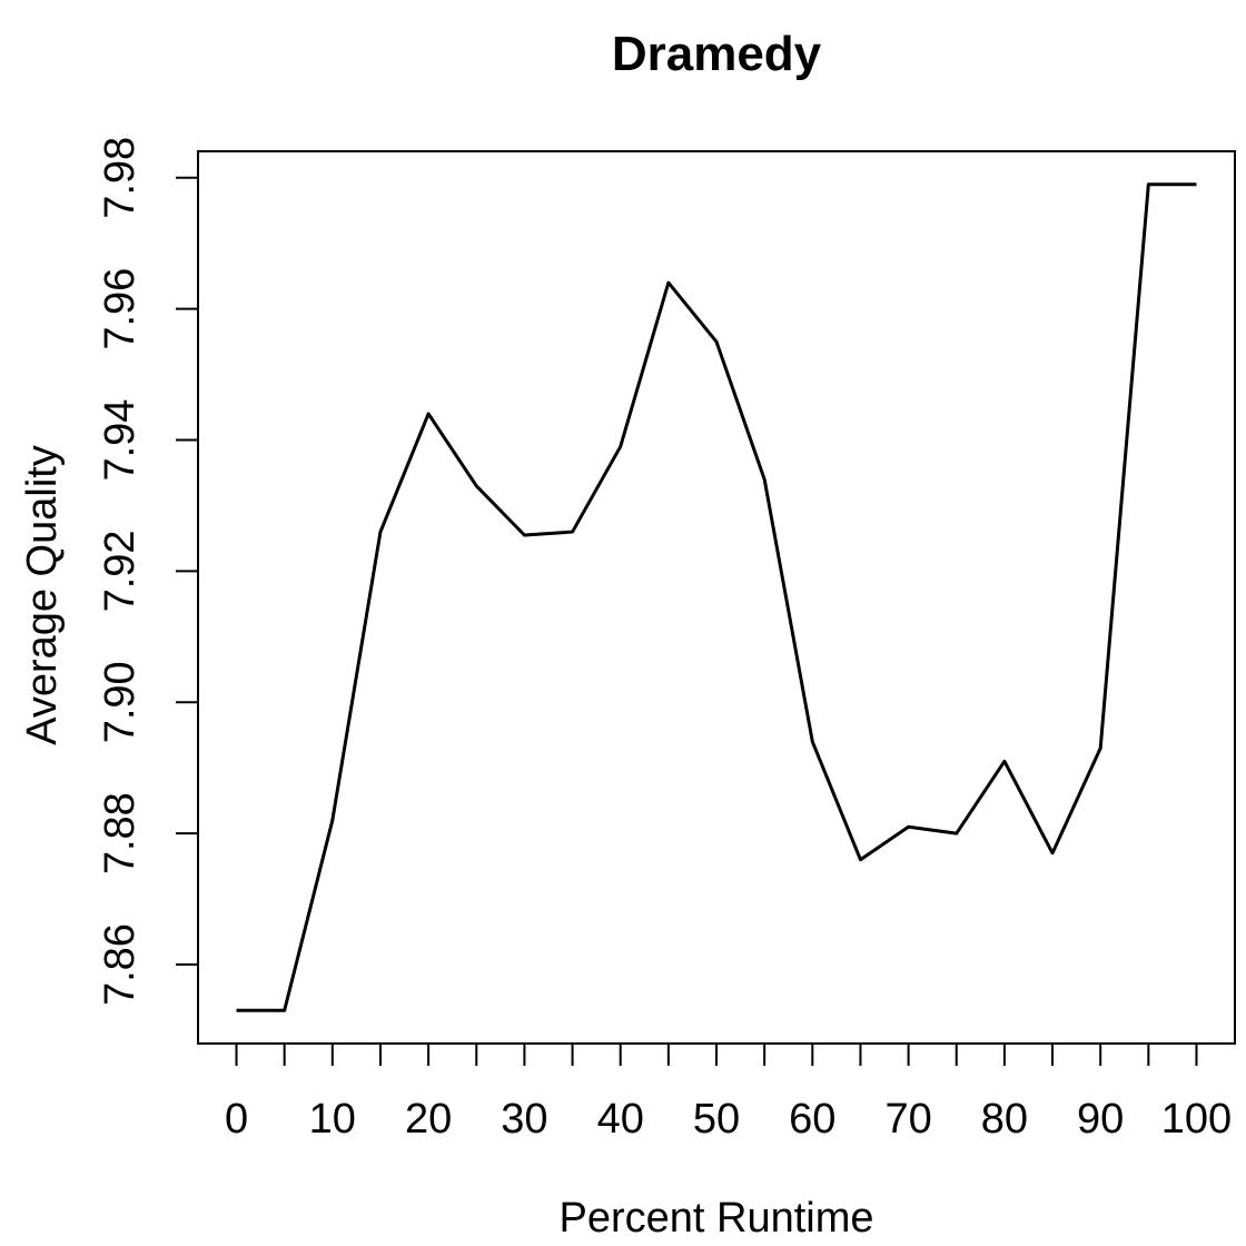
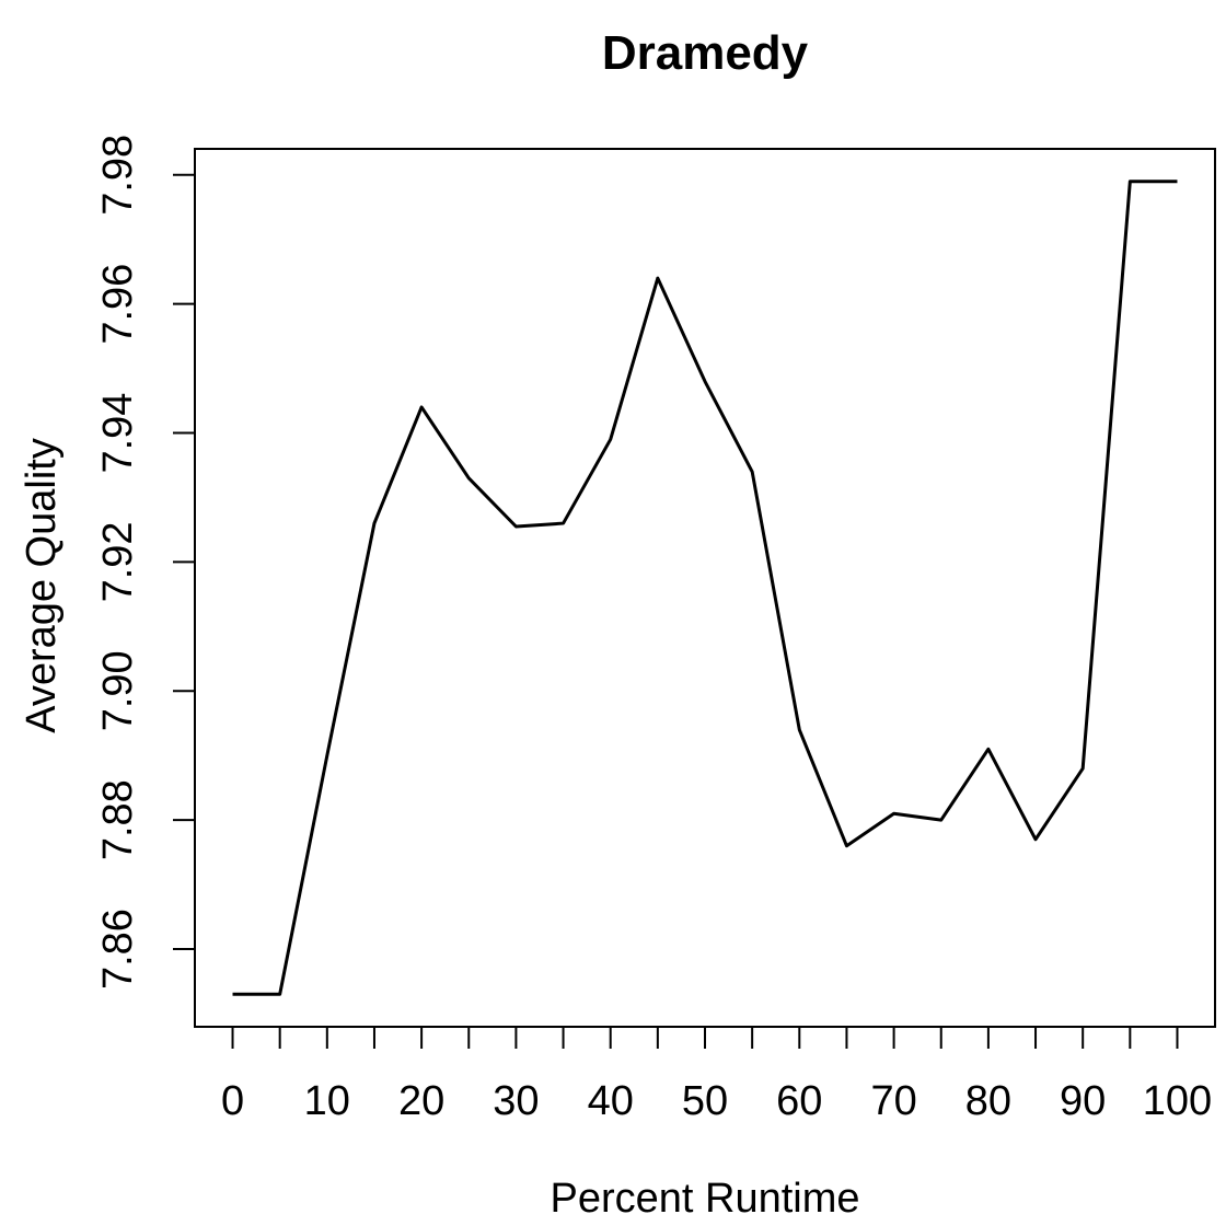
10: 7.882 -> 7.890
50: 7.955 -> 7.948
90: 7.893 -> 7.888
